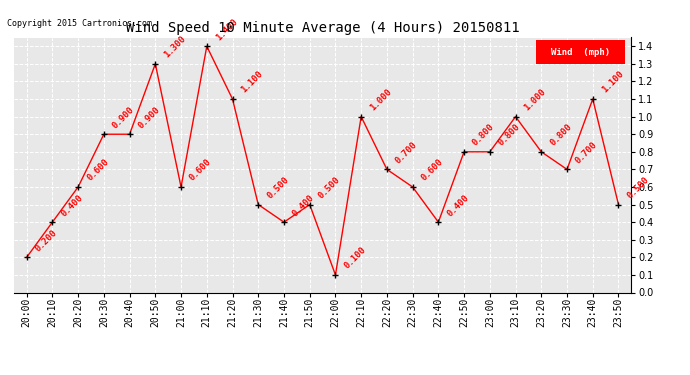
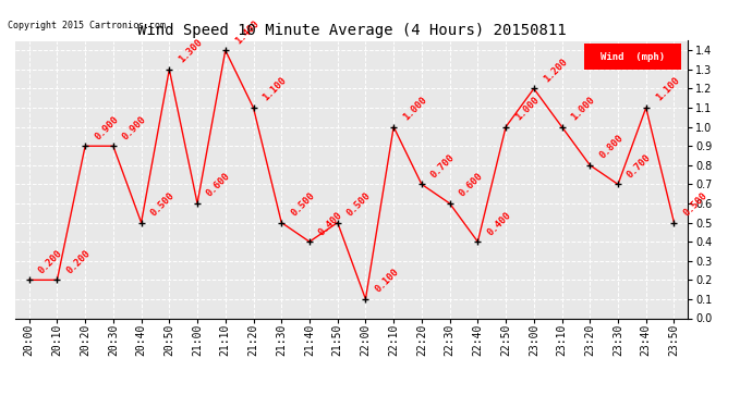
20:10: 0.400 -> 0.200
20:20: 0.600 -> 0.900
20:40: 0.900 -> 0.500
22:50: 0.800 -> 1.000
23:00: 0.800 -> 1.200
